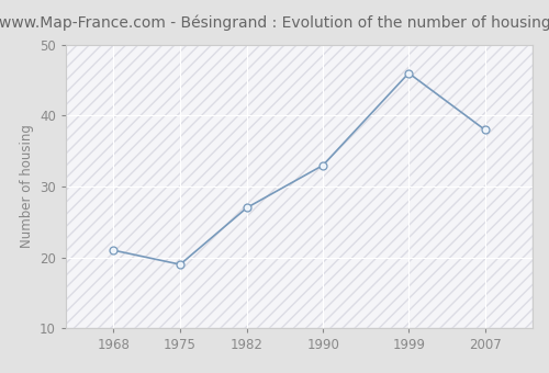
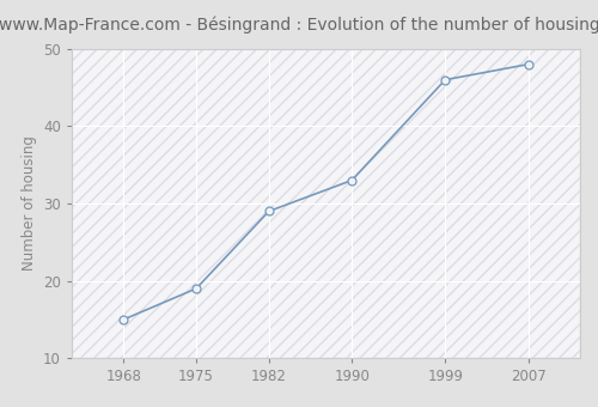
1968: 21 -> 15
1982: 27 -> 29
2007: 38 -> 48
